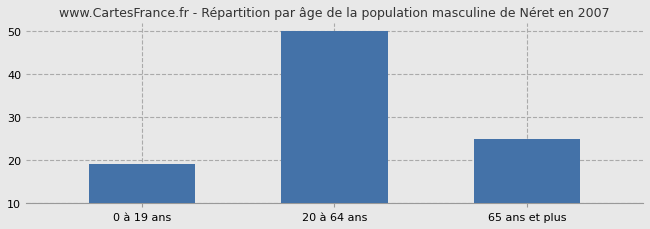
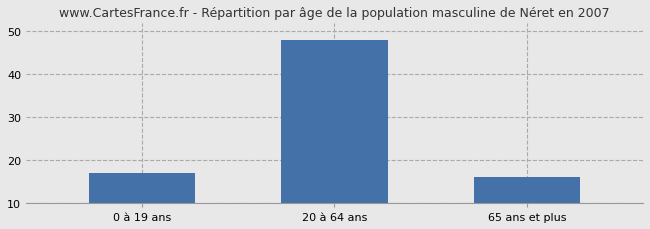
0 à 19 ans: 19 -> 17
20 à 64 ans: 50 -> 48
65 ans et plus: 25 -> 16
